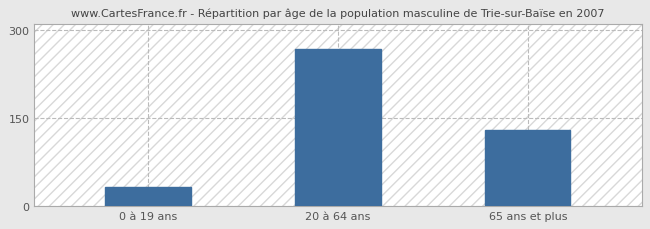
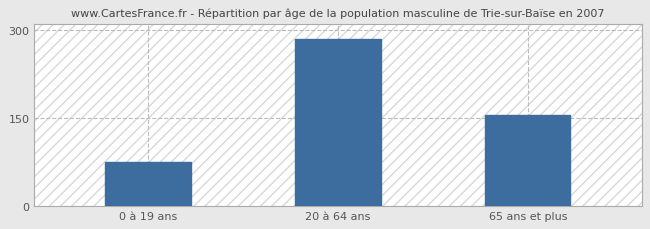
0 à 19 ans: 32 -> 75
20 à 64 ans: 268 -> 285
65 ans et plus: 130 -> 155
